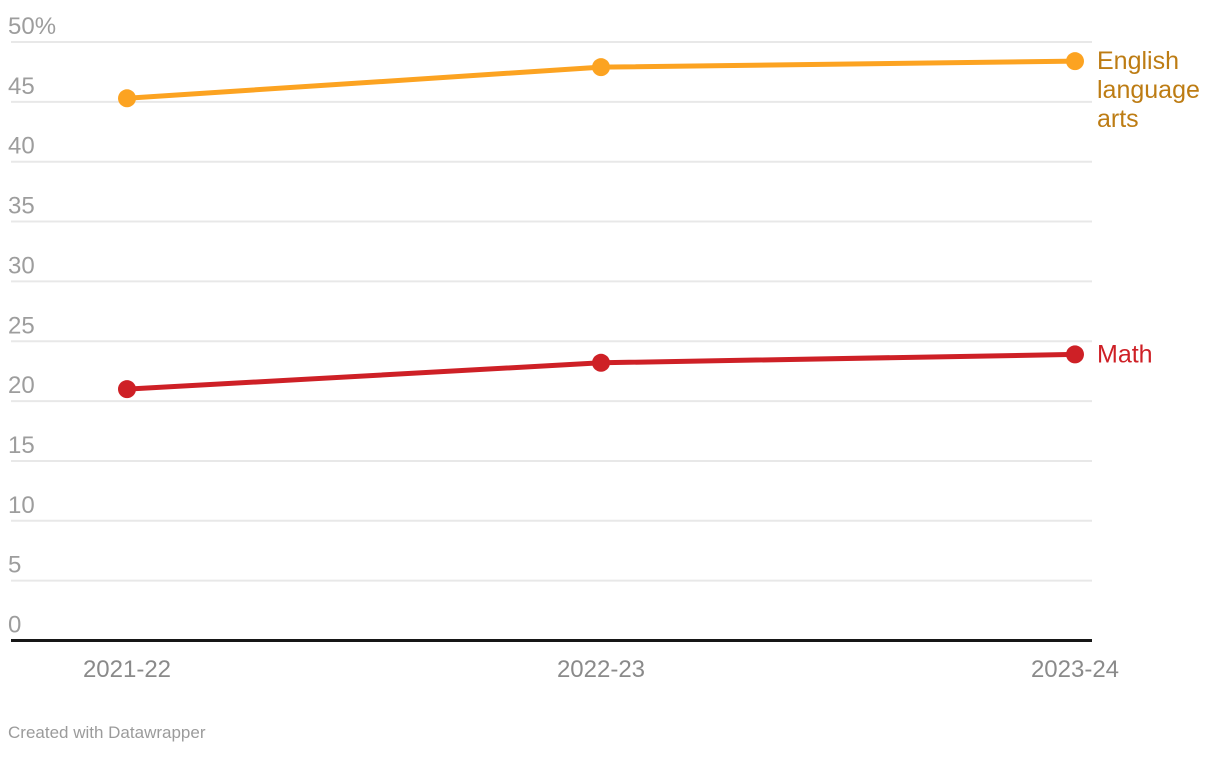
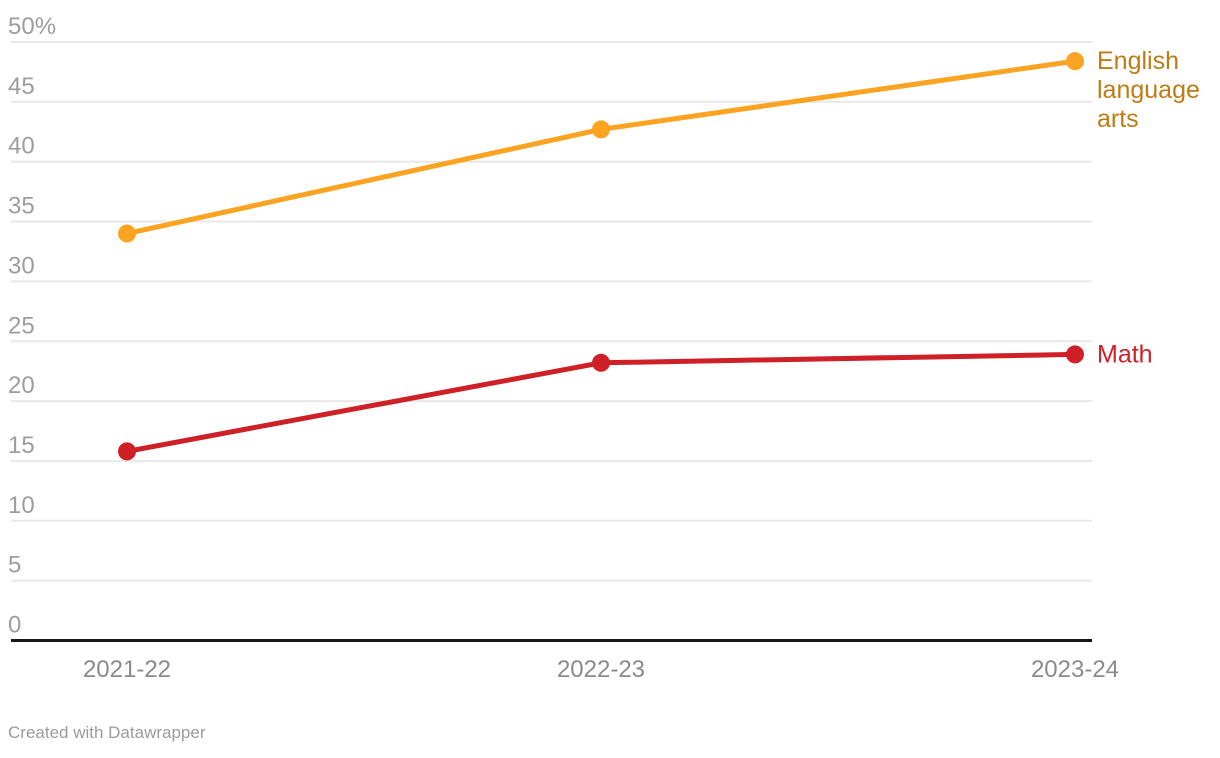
English language arts/2021-22: 45.3% -> 34.0%
Math/2021-22: 21.0% -> 15.8%
English language arts/2022-23: 47.9% -> 42.7%
